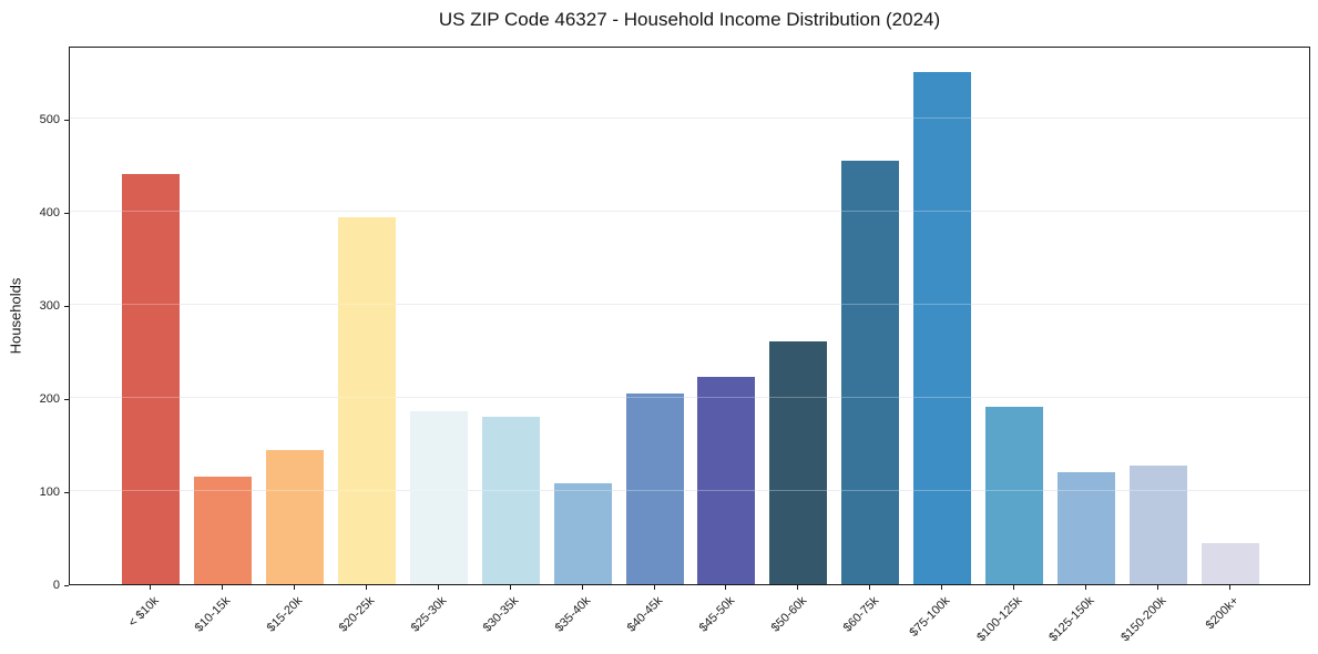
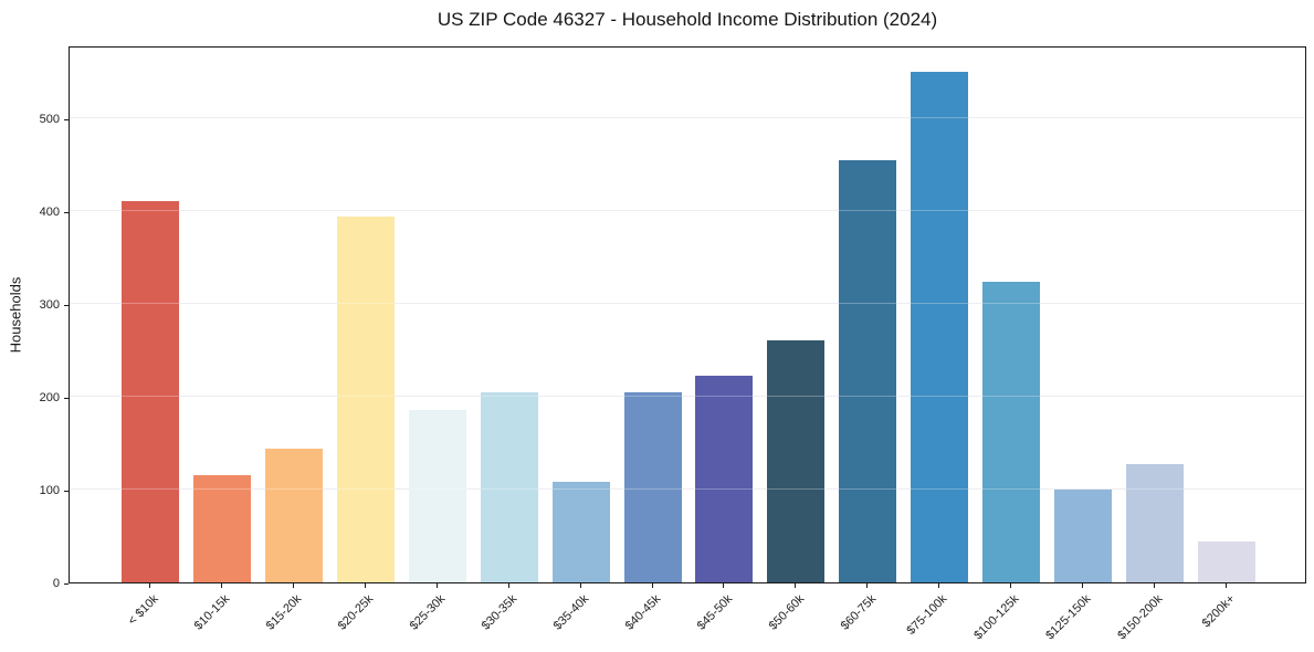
< $10k: 440 -> 410
$30-35k: 180 -> 200
$100-125k: 190 -> 320
$125-150k: 120 -> 100
